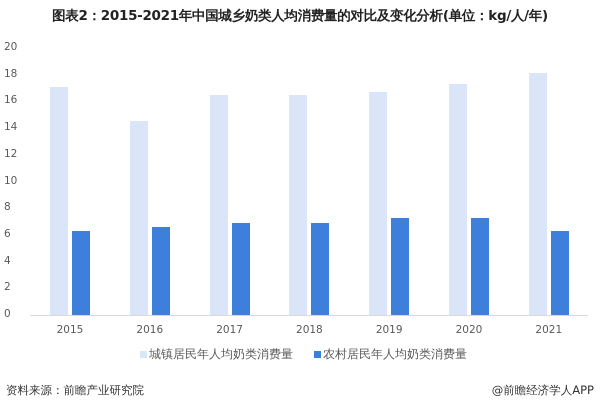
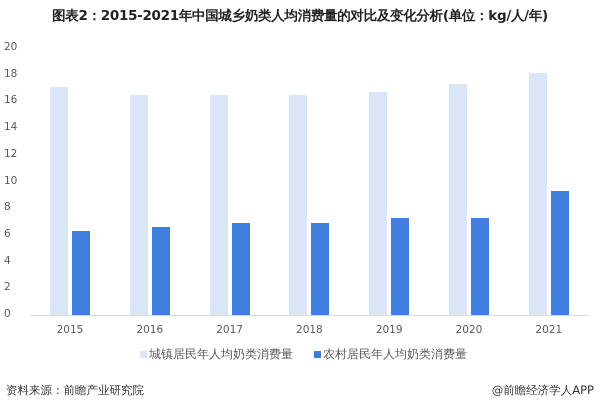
城镇居民年人均奶类消费量/2016: 14.5 -> 16.5
农村居民年人均奶类消费量/2021: 6.3 -> 9.3
